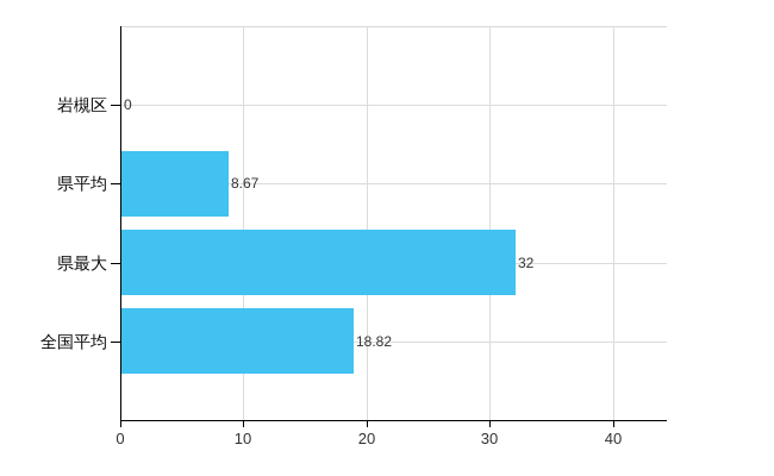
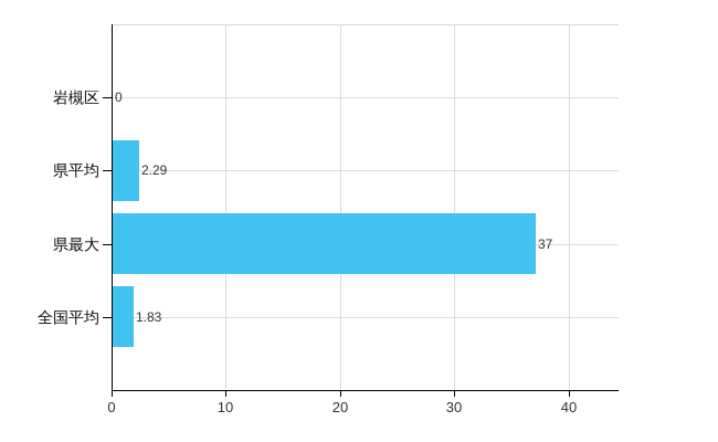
県平均: 8.67 -> 2.29
県最大: 32 -> 37
全国平均: 18.82 -> 1.83
